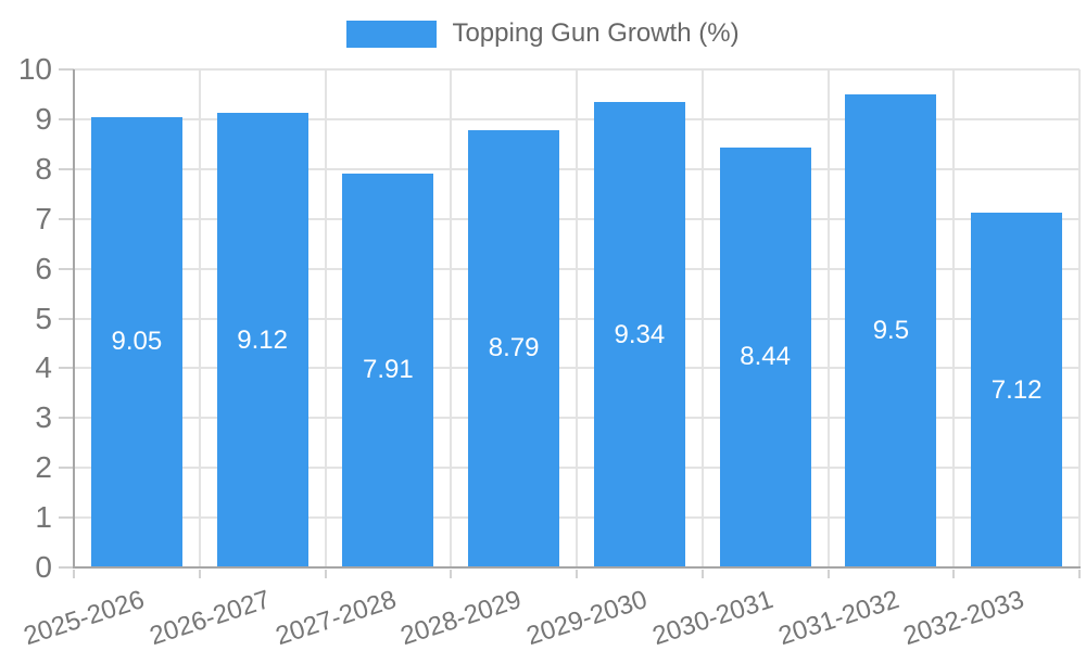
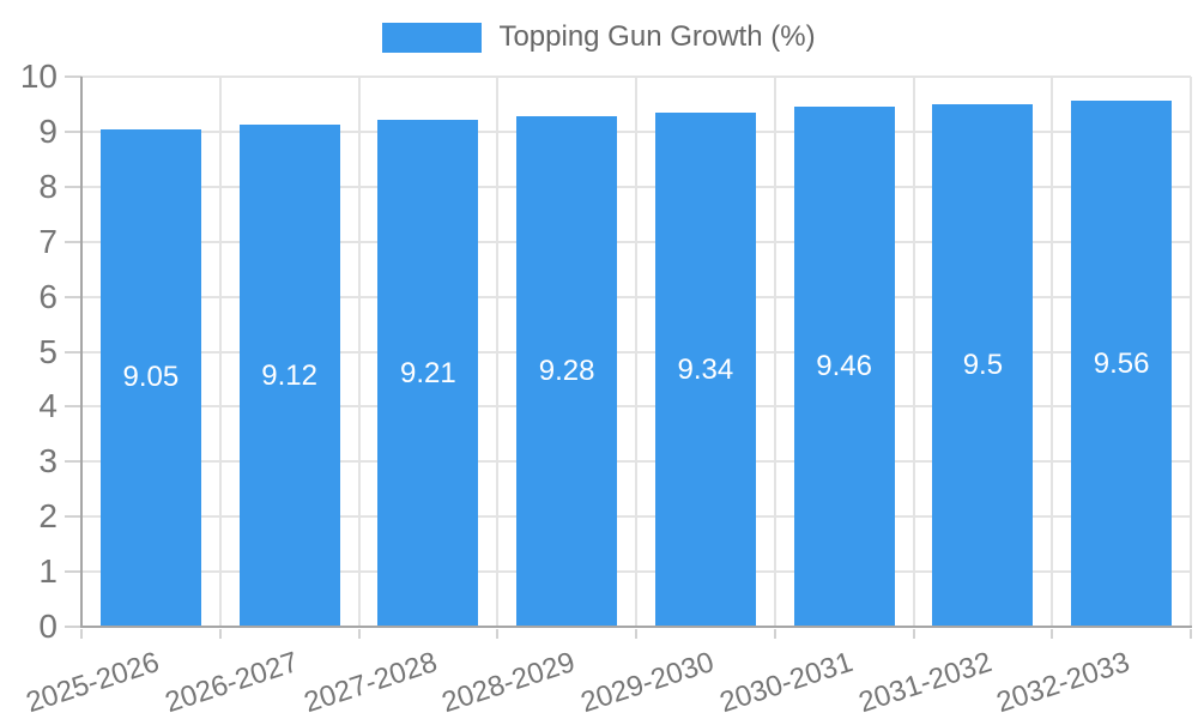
2027-2028: 7.91 -> 9.21
2028-2029: 8.79 -> 9.28
2030-2031: 8.44 -> 9.46
2032-2033: 7.12 -> 9.56
